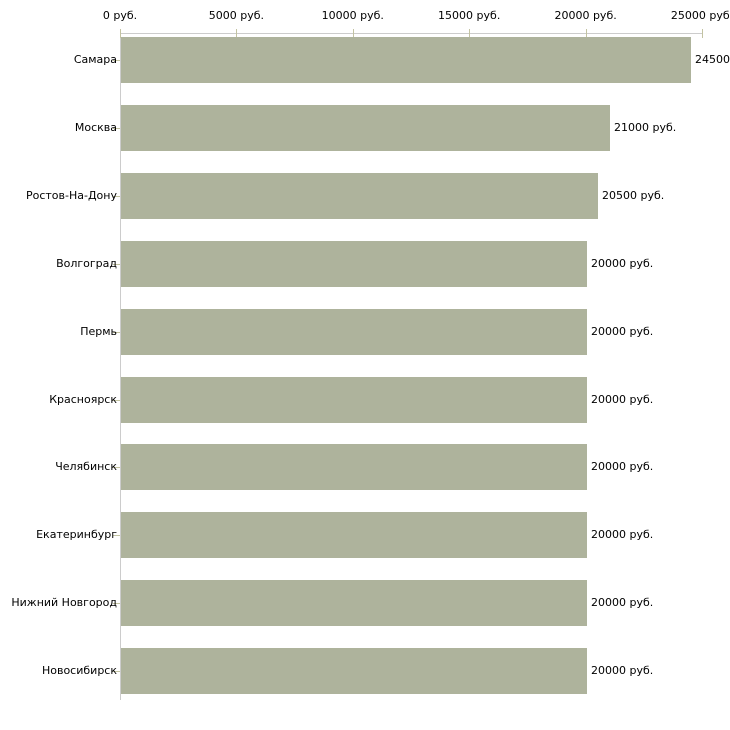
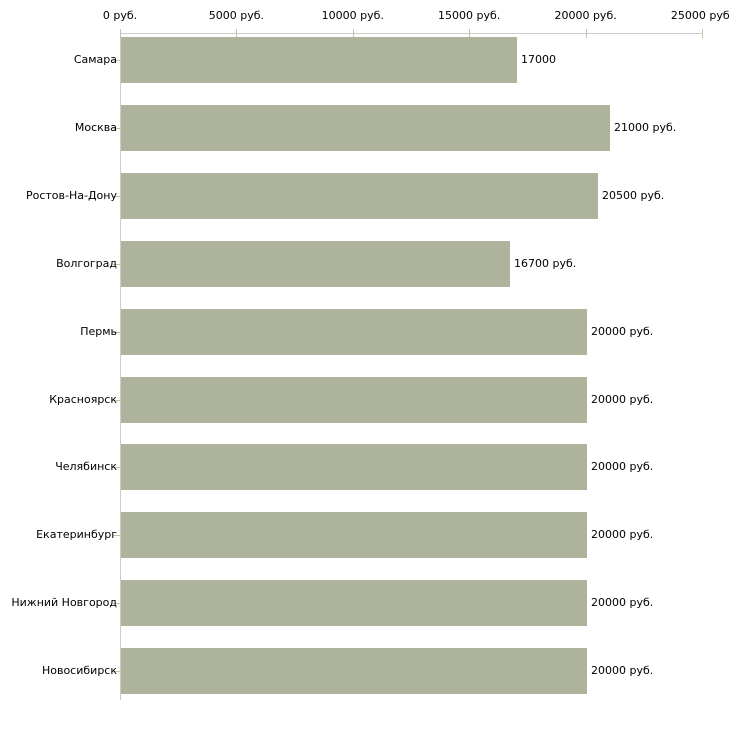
Самара: 24500 -> 17000
Волгоград: 20000 -> 16700
